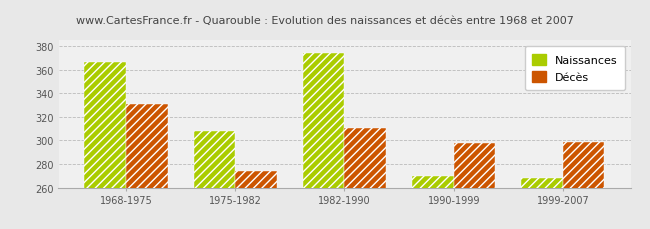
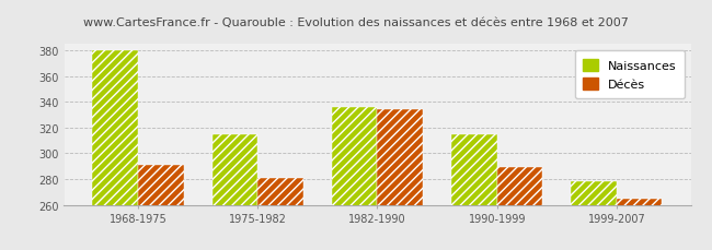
Naissances/1968-1975: 367 -> 380
Décès/1968-1975: 331 -> 291
Naissances/1975-1982: 308 -> 315
Décès/1975-1982: 274 -> 281
Naissances/1982-1990: 374 -> 336
Décès/1982-1990: 311 -> 334
Naissances/1990-1999: 270 -> 315
Décès/1990-1999: 298 -> 289
Naissances/1999-2007: 268 -> 278
Décès/1999-2007: 299 -> 265
